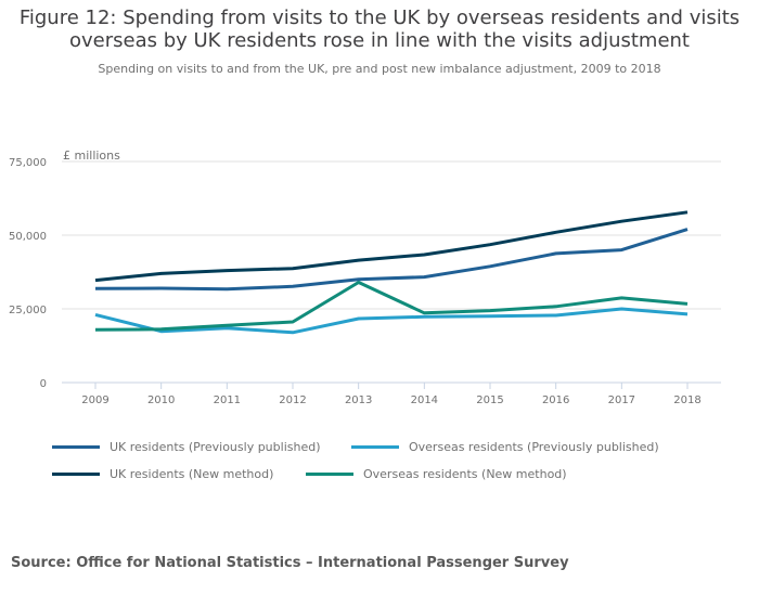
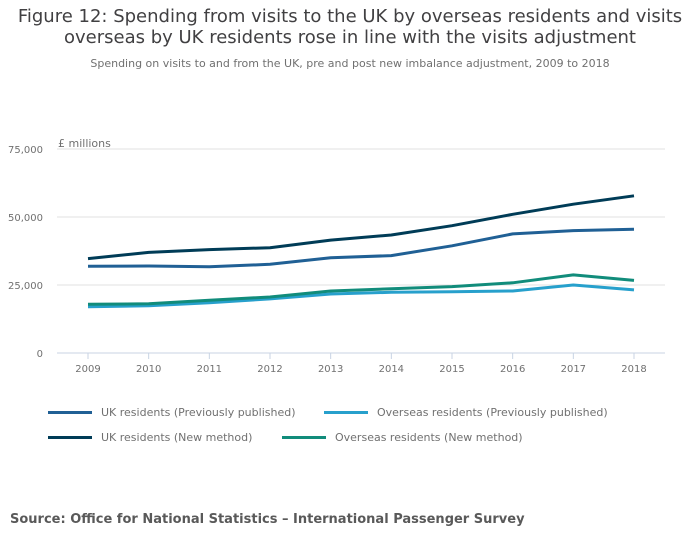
Overseas residents (Previously published)/2009: 23000 -> 17000
Overseas residents (Previously published)/2012: 17000 -> 20000
Overseas residents (New method)/2013: 34000 -> 23000
UK residents (Previously published)/2018: 52000 -> 46000
